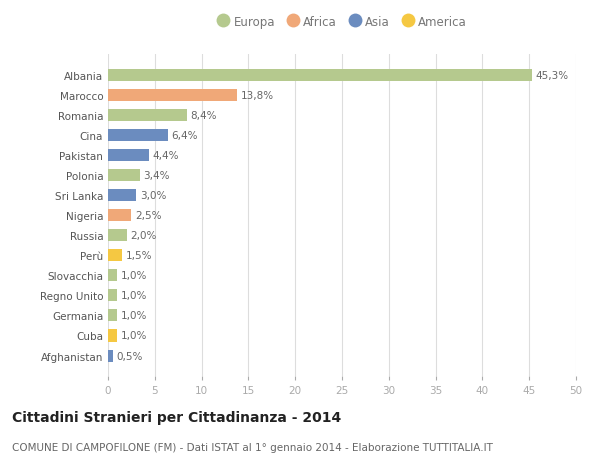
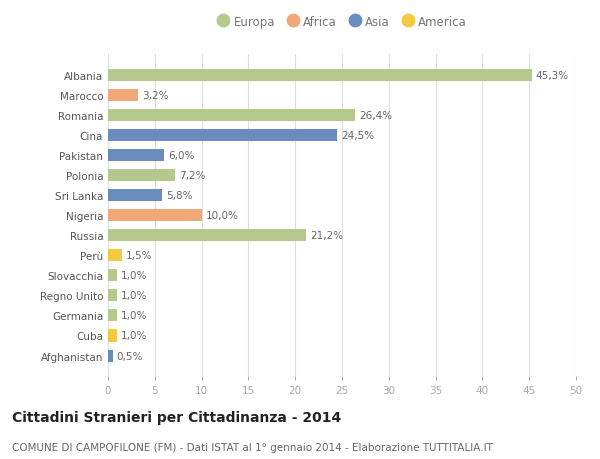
Marocco: 13,8% -> 3,2%
Romania: 8,4% -> 26,4%
Cina: 6,4% -> 24,5%
Pakistan: 4,4% -> 6,0%
Polonia: 3,4% -> 7,2%
Sri Lanka: 3,0% -> 5,8%
Nigeria: 2,5% -> 10,0%
Russia: 2,0% -> 21,2%
